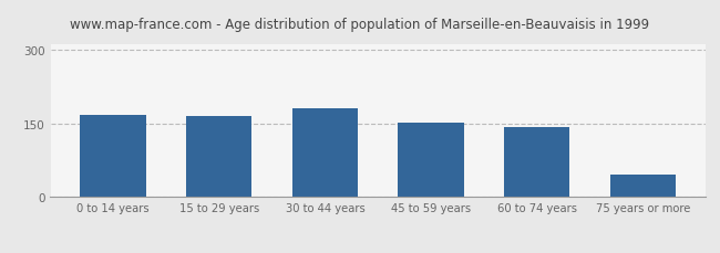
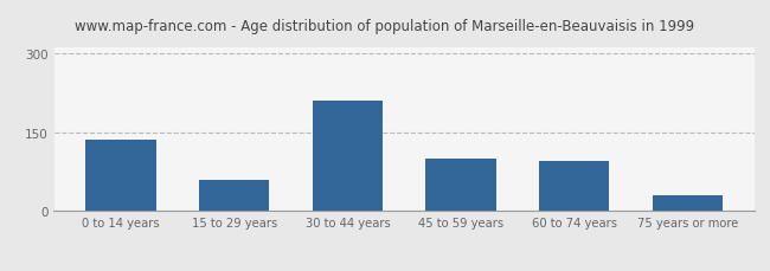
0 to 14 years: 167 -> 135
15 to 29 years: 164 -> 60
30 to 44 years: 180 -> 210
45 to 59 years: 151 -> 100
60 to 74 years: 143 -> 95
75 years or more: 45 -> 30
